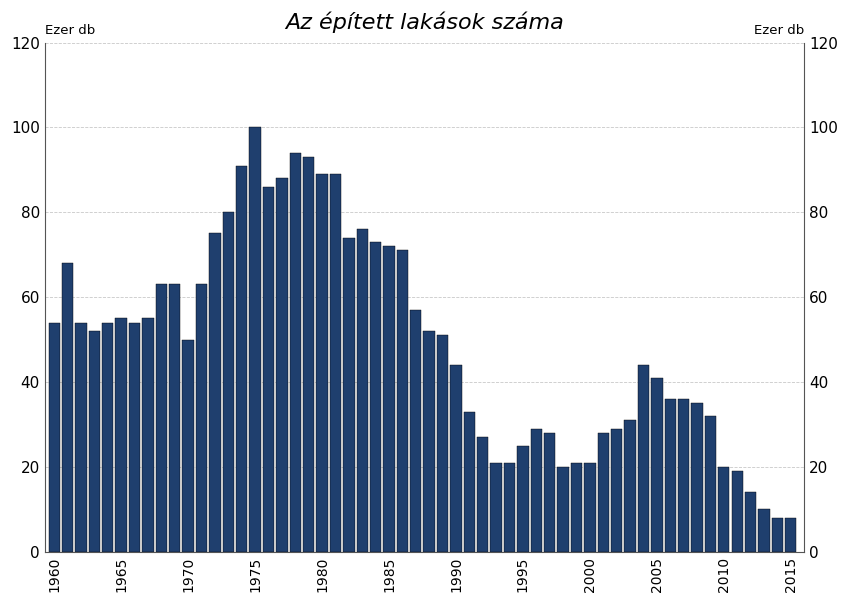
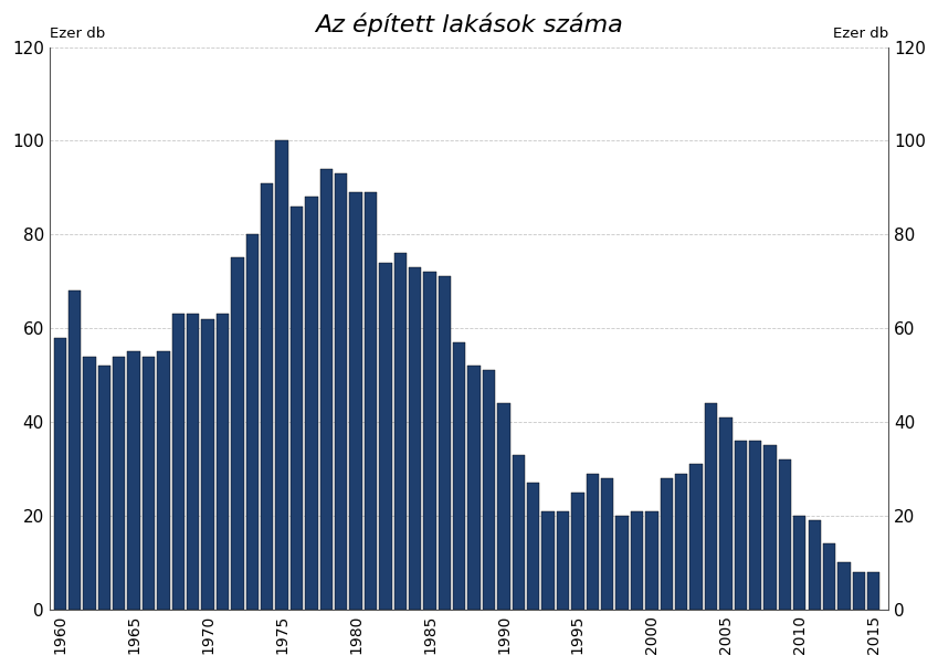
1960: 54 -> 58
1970: 50 -> 62
